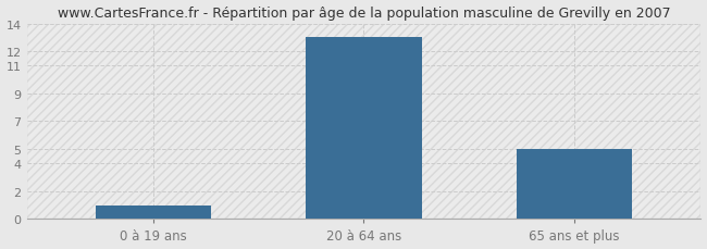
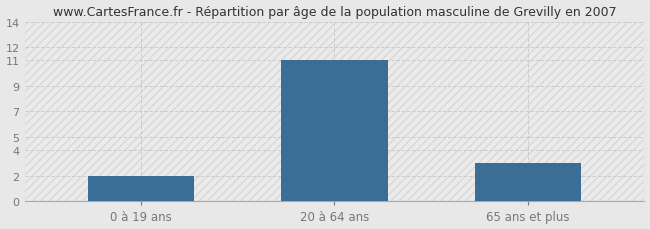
0 à 19 ans: 1 -> 2
20 à 64 ans: 13 -> 11
65 ans et plus: 5 -> 3
